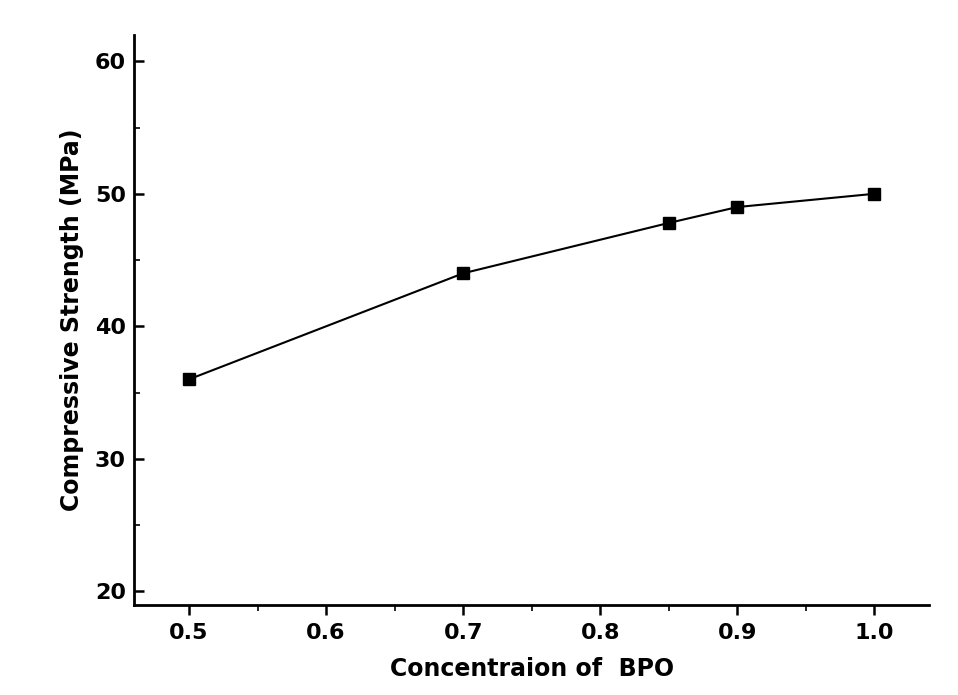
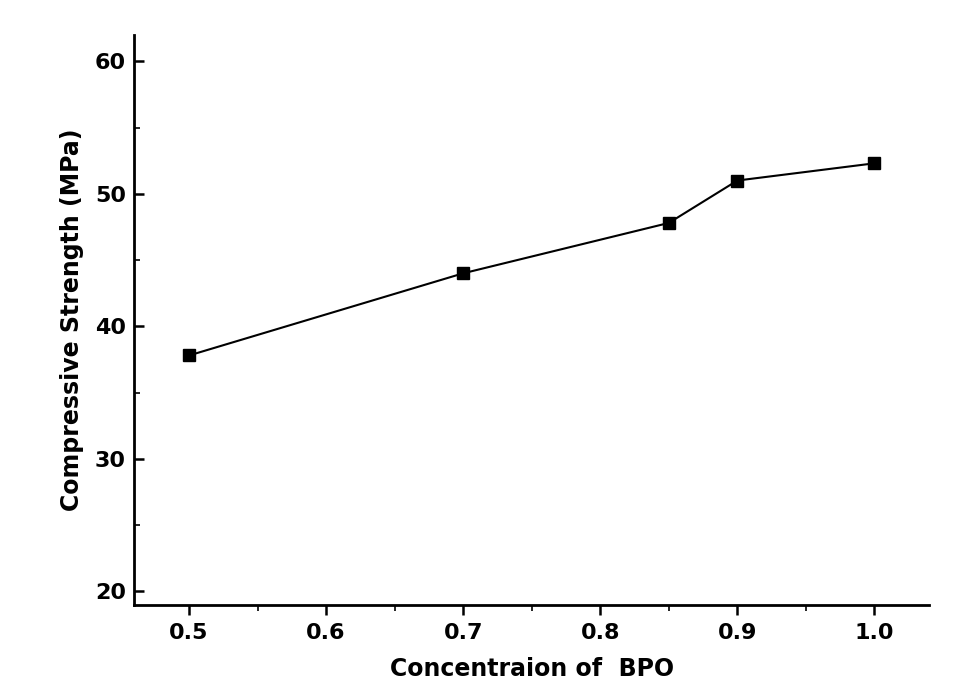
0.5: 36.0 -> 37.8
0.9: 49.0 -> 51.0
1.0: 50.0 -> 52.3
